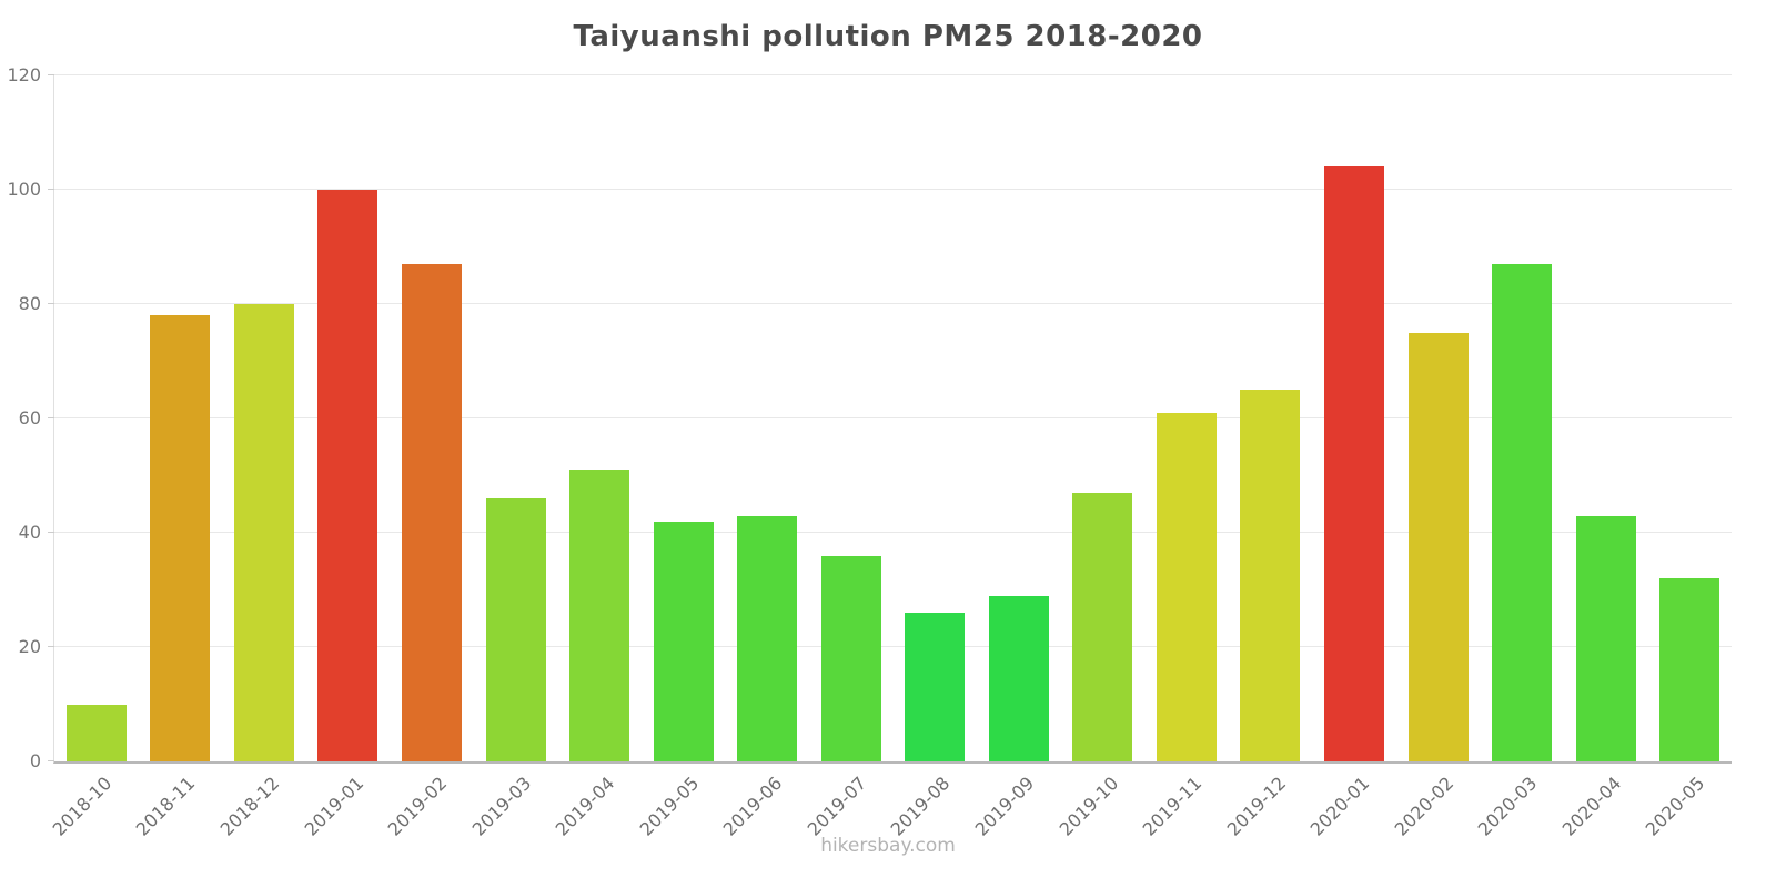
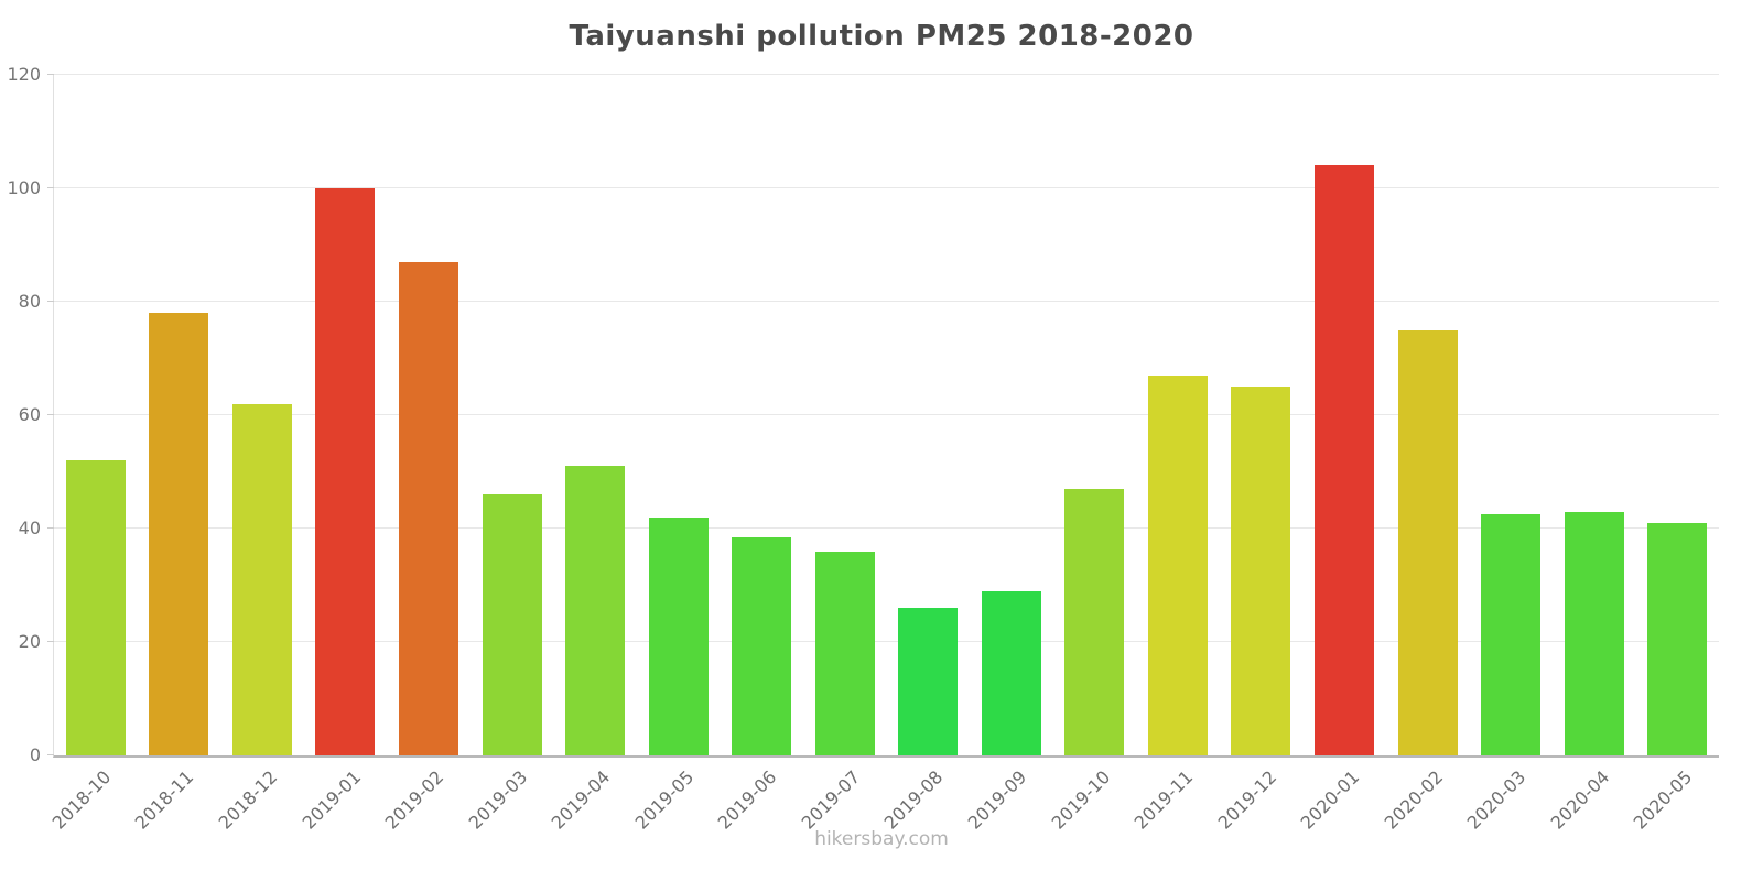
2018-10: 10 -> 52
2018-12: 80 -> 62
2019-06: 43 -> 38
2019-11: 61 -> 67
2020-03: 87 -> 42
2020-05: 32 -> 41
